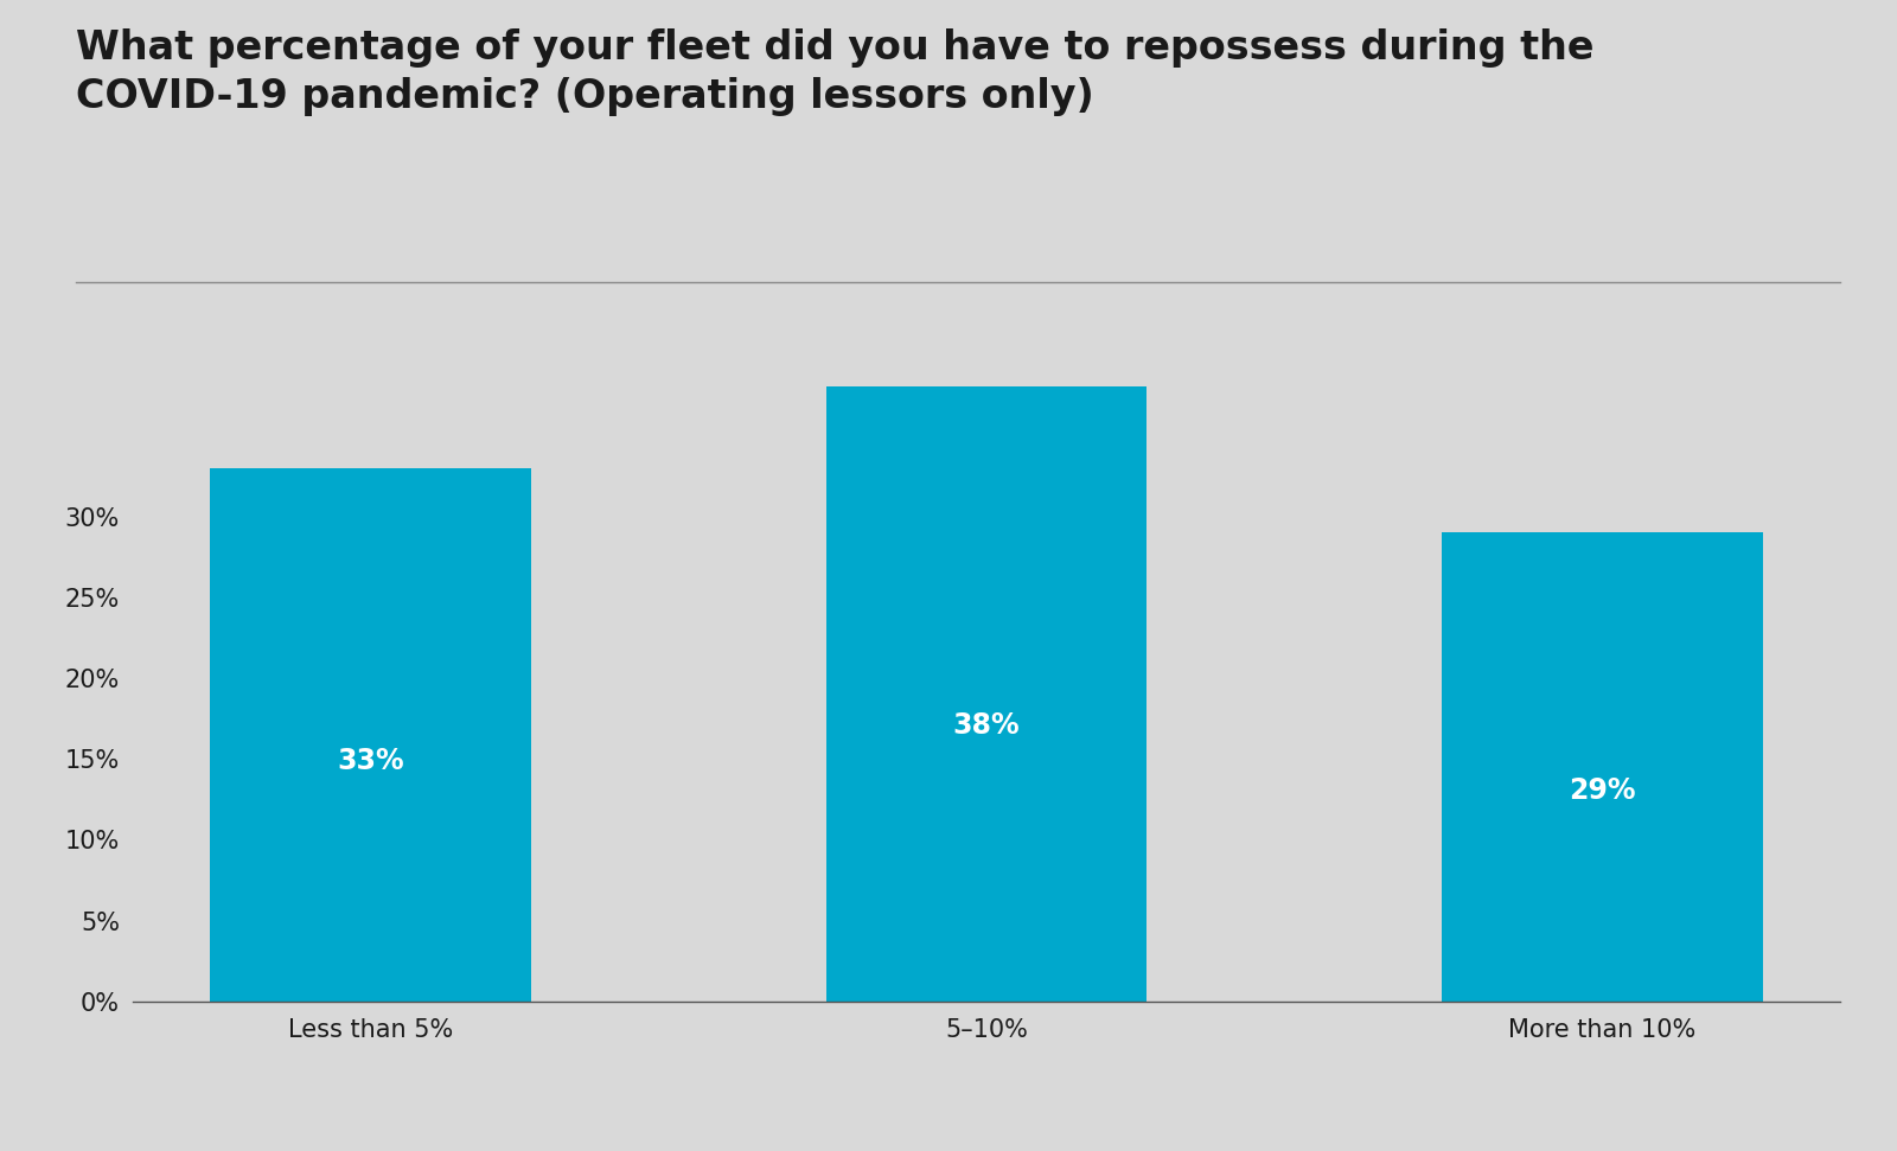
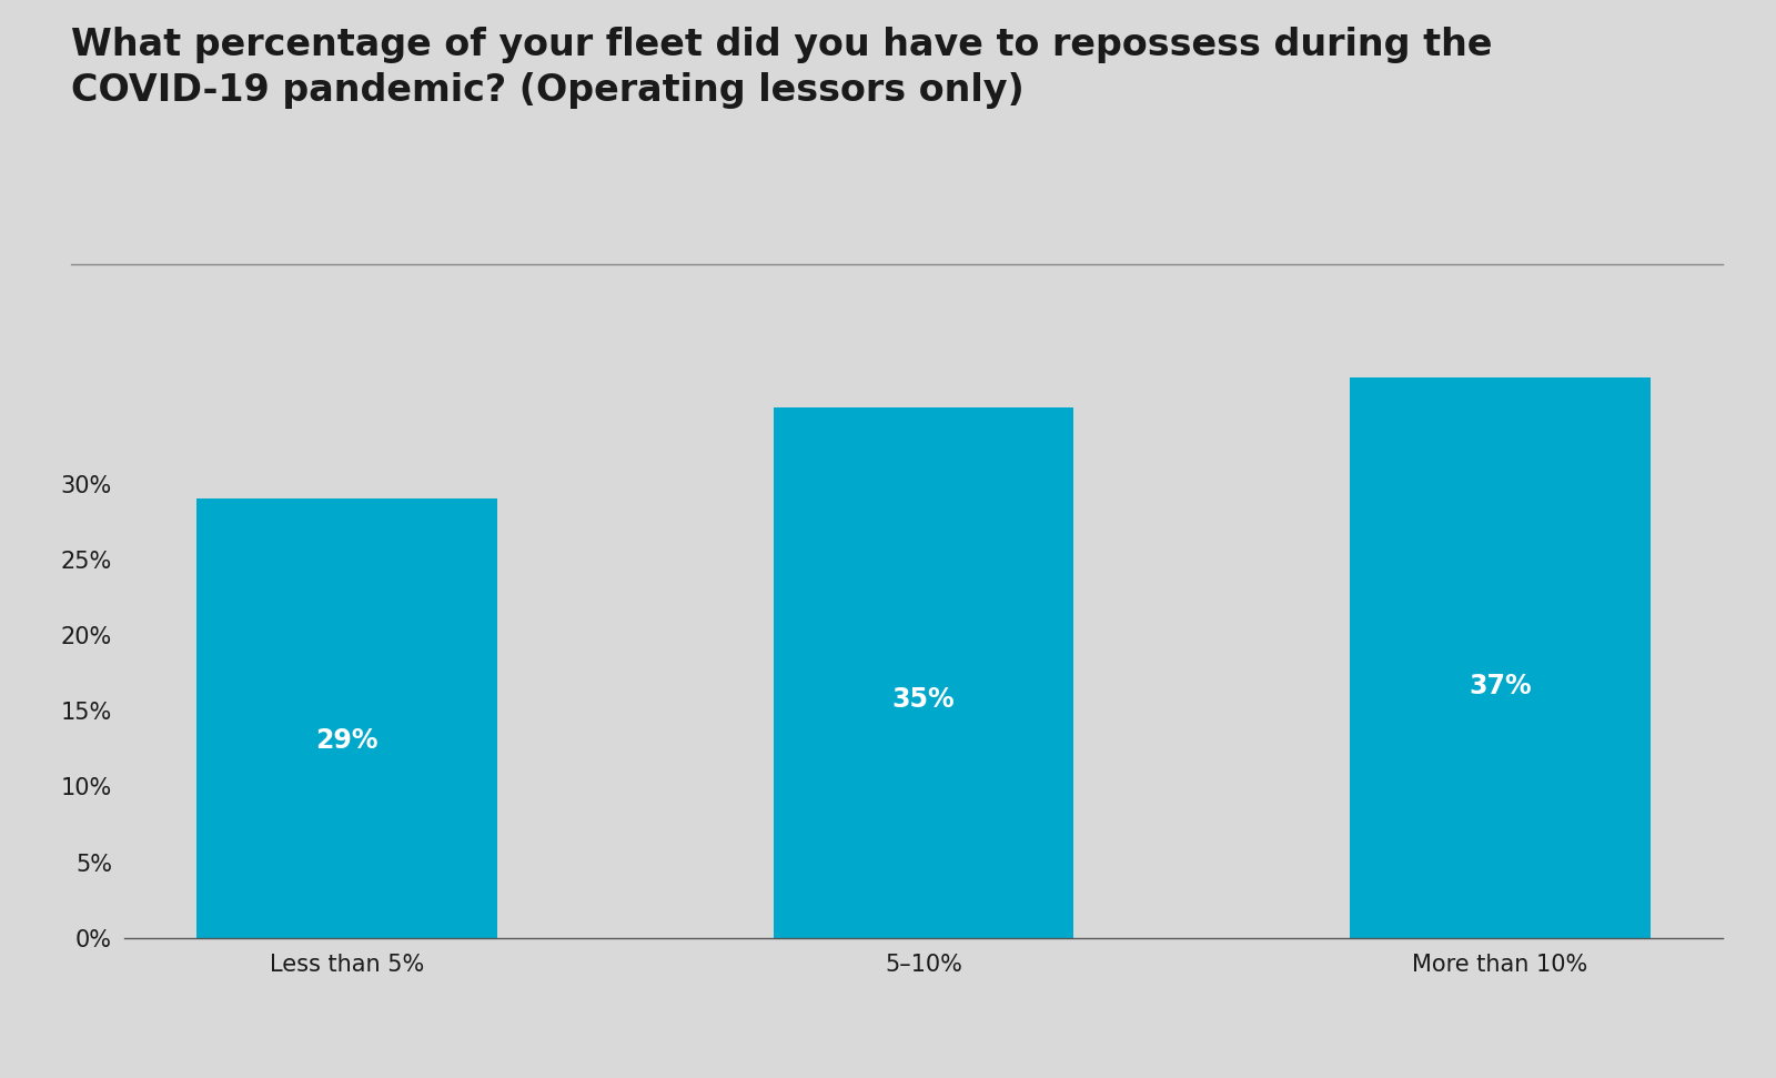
Less than 5%: 33% -> 29%
5–10%: 38% -> 35%
More than 10%: 29% -> 37%
